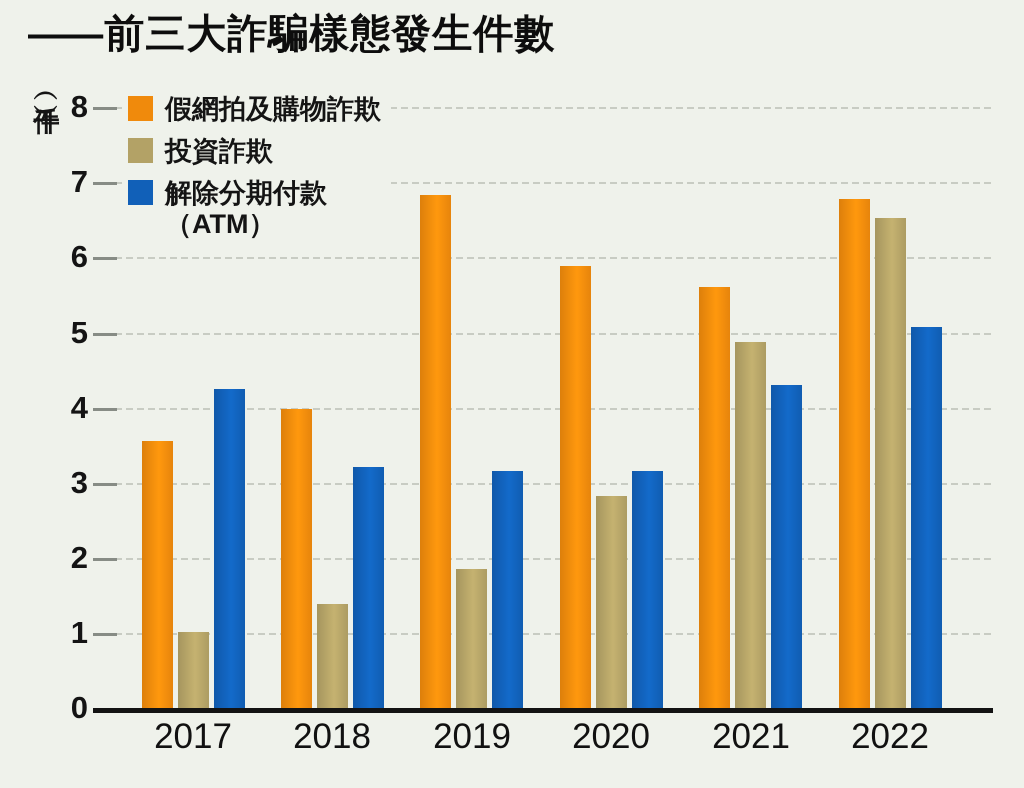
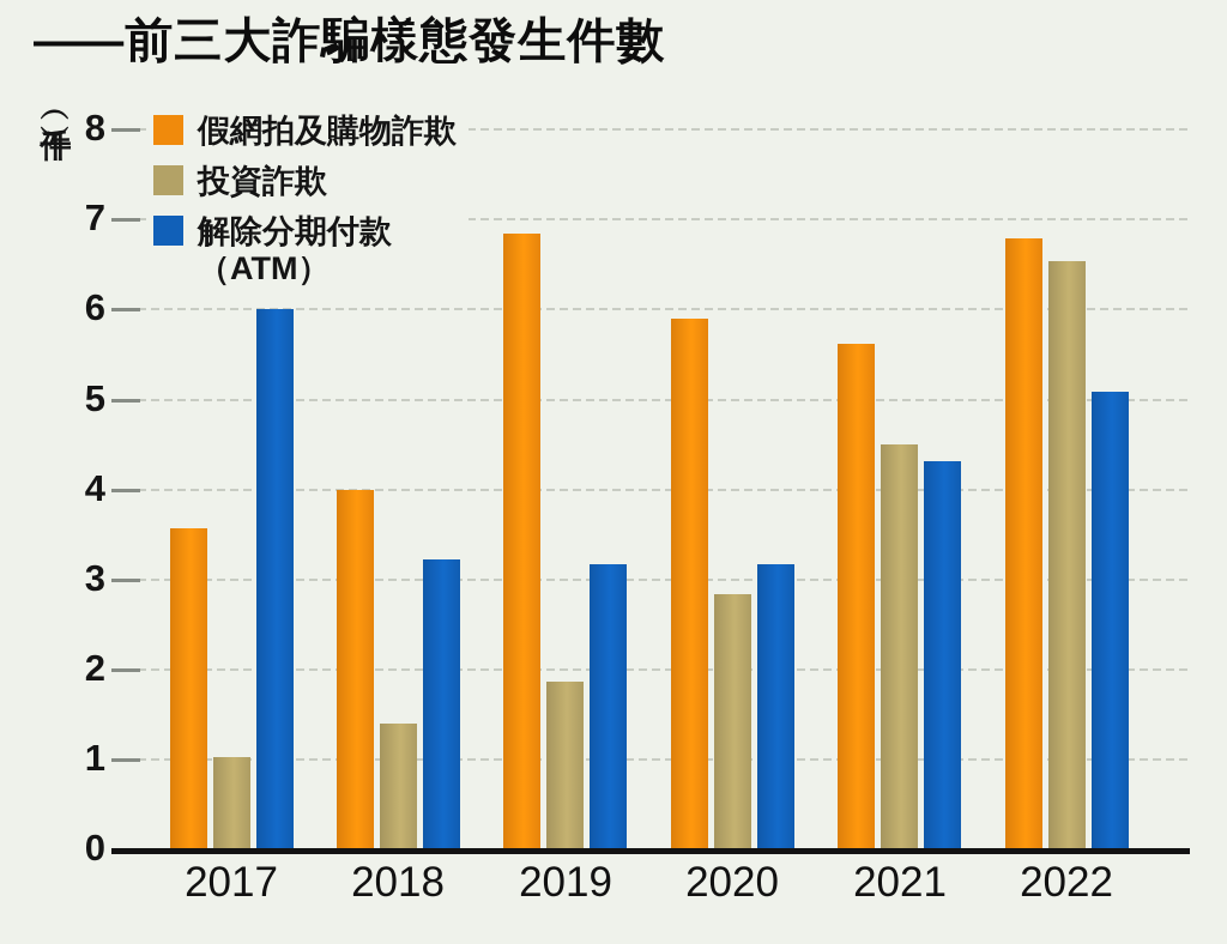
解除分期付款（ATM）/2017: 4.3 -> 6.0
投資詐欺/2021: 4.9 -> 4.5
